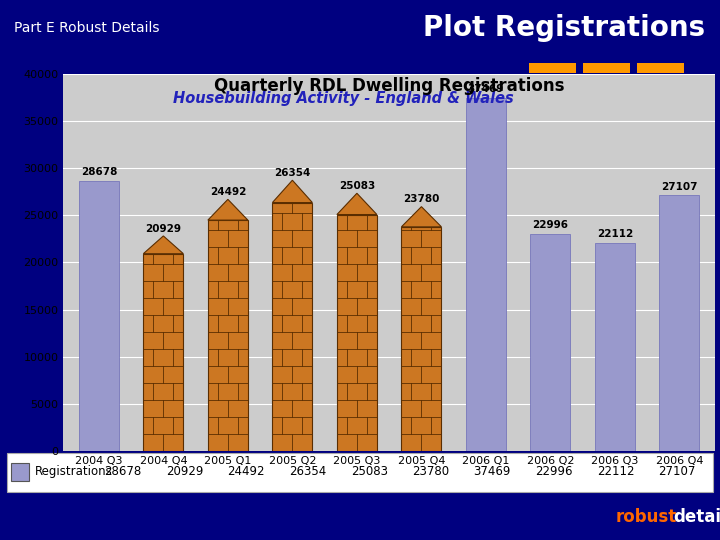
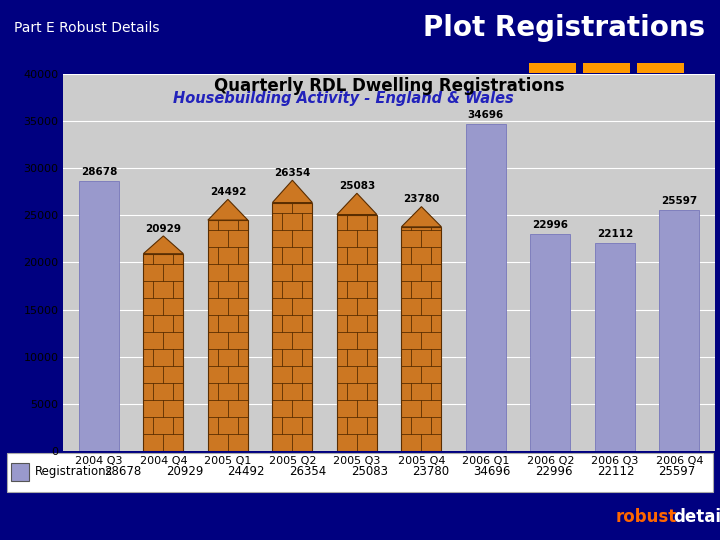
2006 Q1: 37469 -> 34696
2006 Q4: 27107 -> 25597
